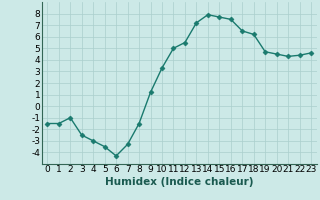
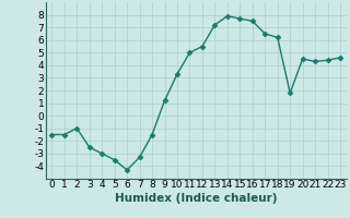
19: 4.7 -> 1.8
